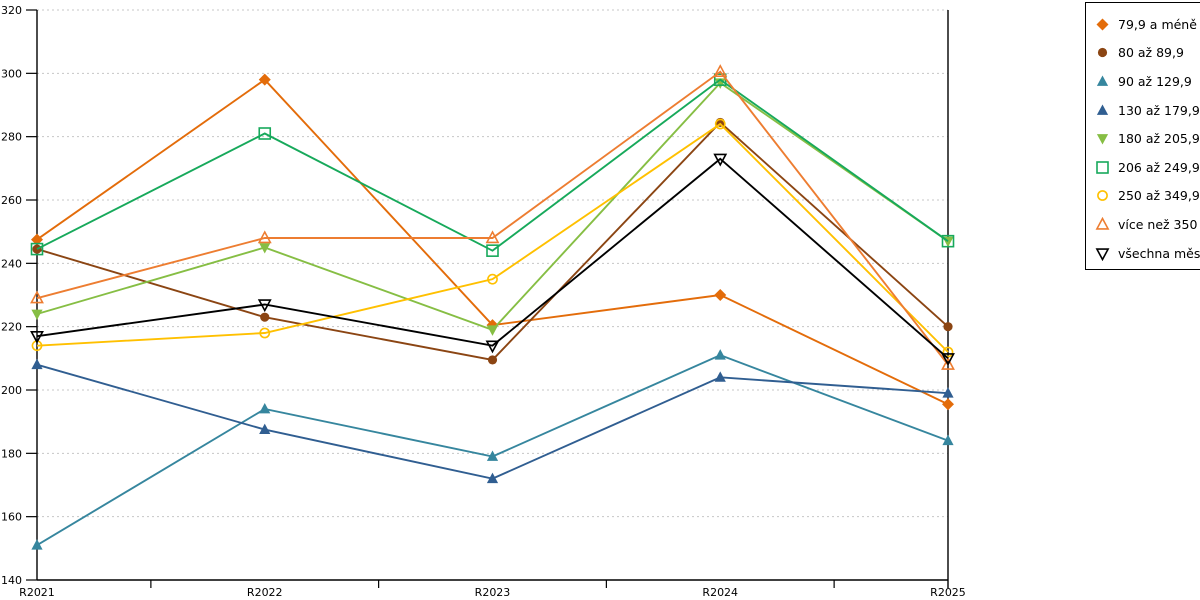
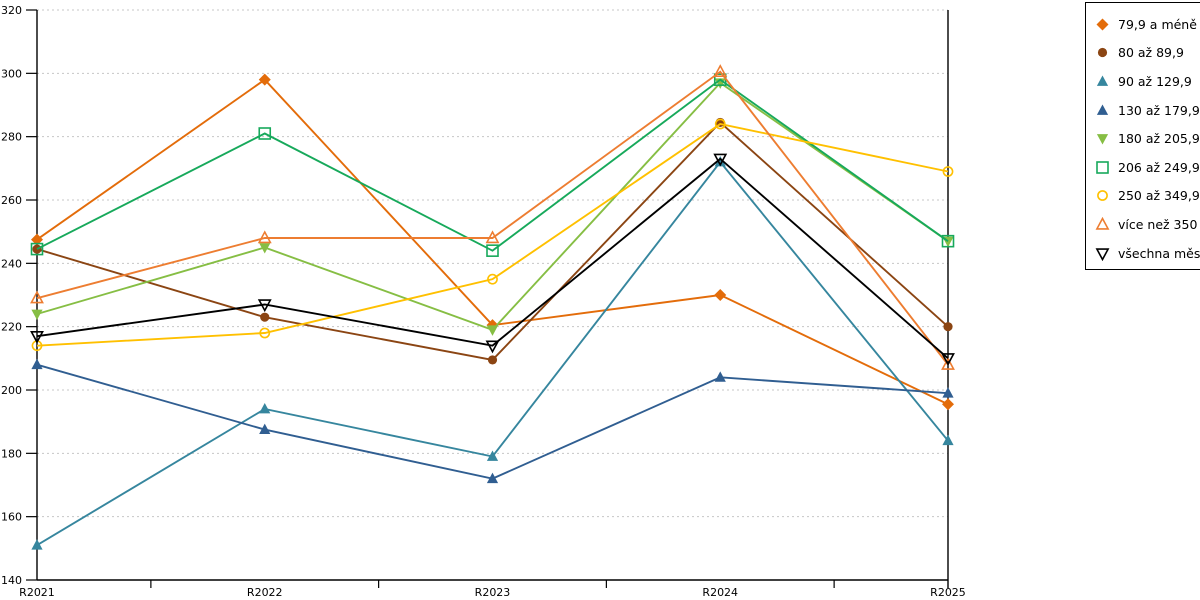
90 až 129,9/R2024: 211 -> 272
250 až 349,9/R2025: 212 -> 269
